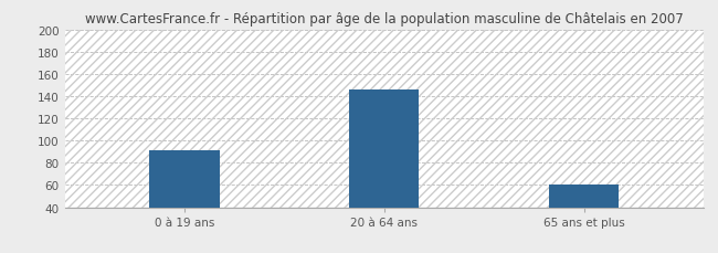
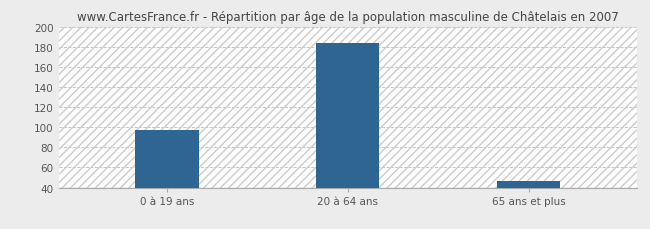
0 à 19 ans: 91 -> 97
20 à 64 ans: 146 -> 184
65 ans et plus: 60 -> 47
